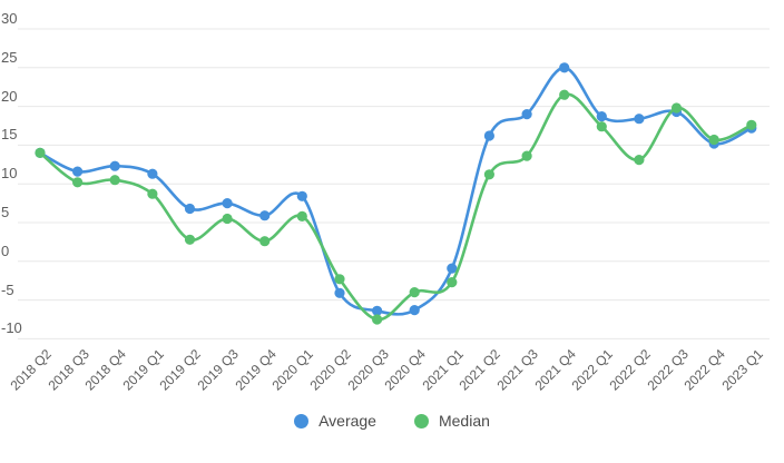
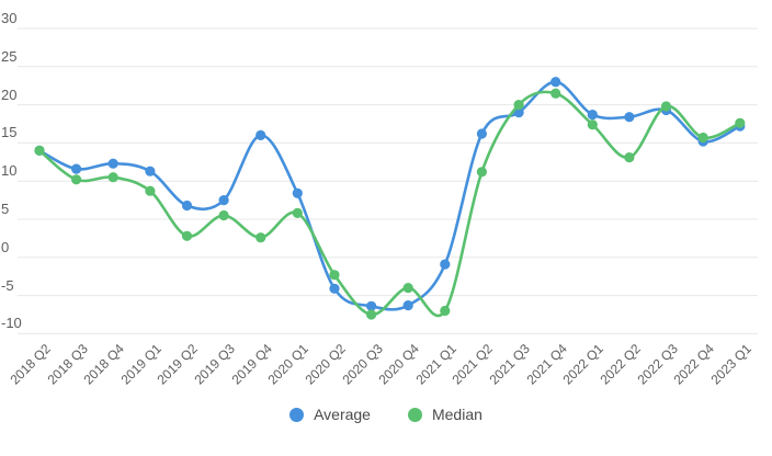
Average/2019 Q4: 6 -> 16
Median/2021 Q1: -3 -> -7
Median/2021 Q3: 14 -> 20
Average/2021 Q4: 25 -> 23
